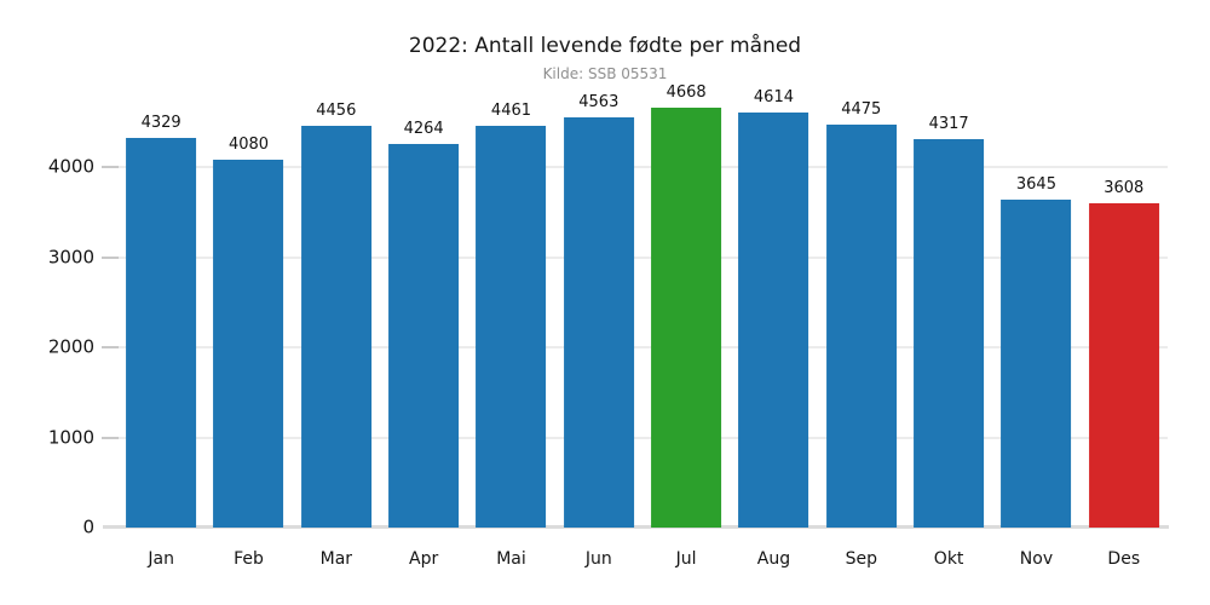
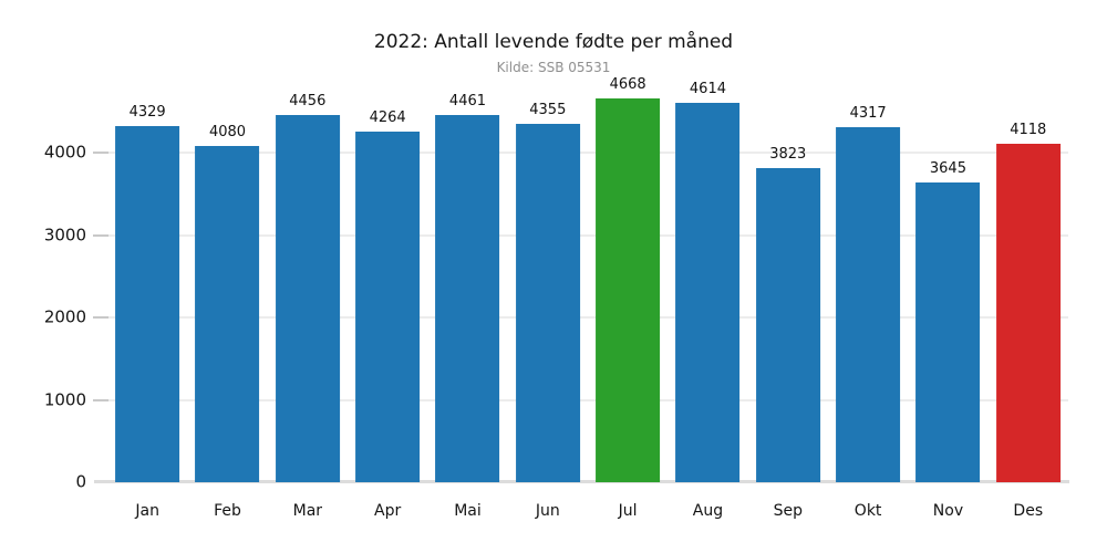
Jun: 4563 -> 4355
Sep: 4475 -> 3823
Des: 3608 -> 4118
